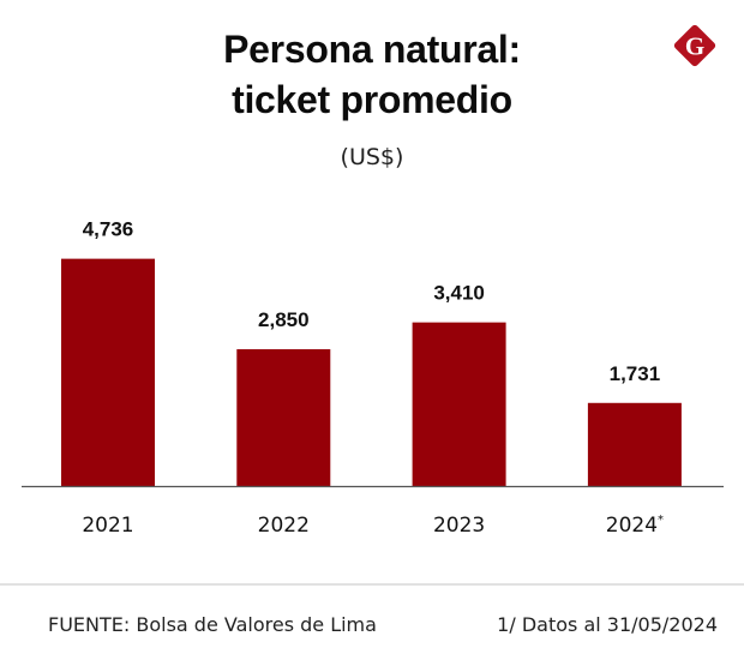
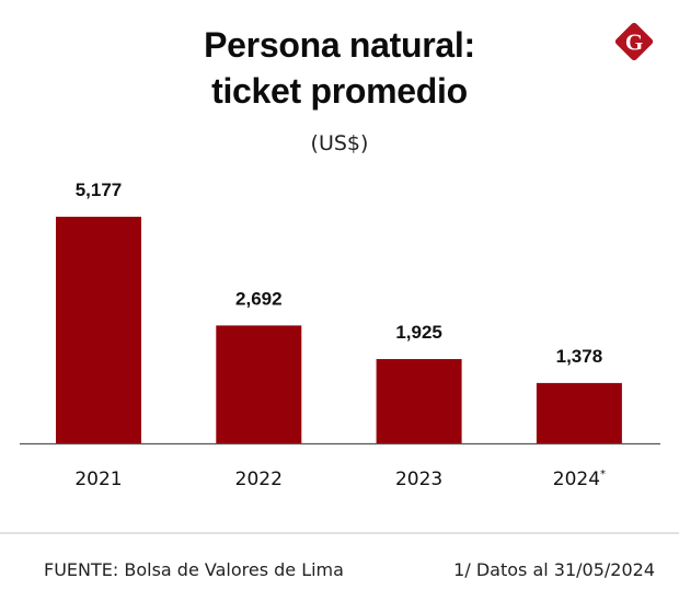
2021: 4,736 -> 5,177
2022: 2,850 -> 2,692
2023: 3,410 -> 1,925
2024*: 1,731 -> 1,378
